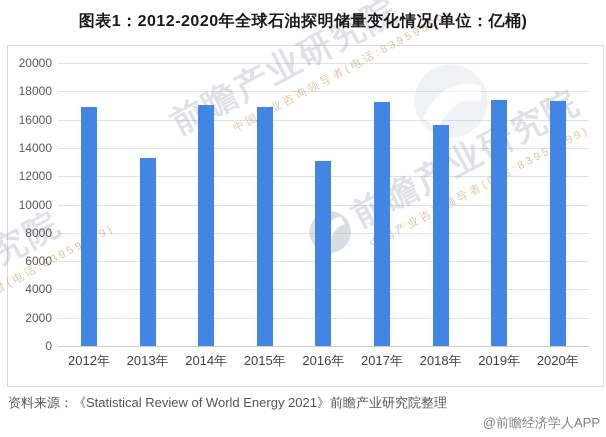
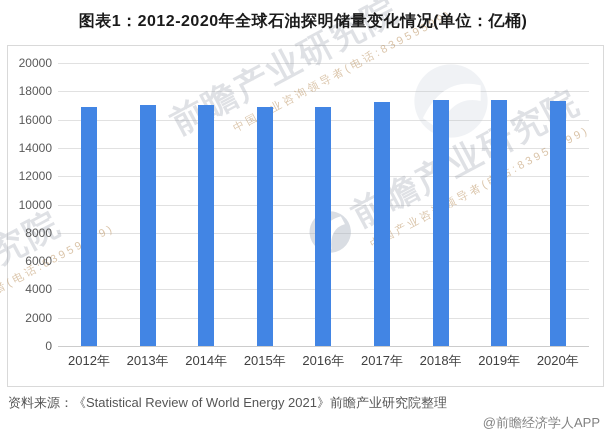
2013年: 13300 -> 17000
2016年: 13100 -> 16900
2018年: 15600 -> 17400
